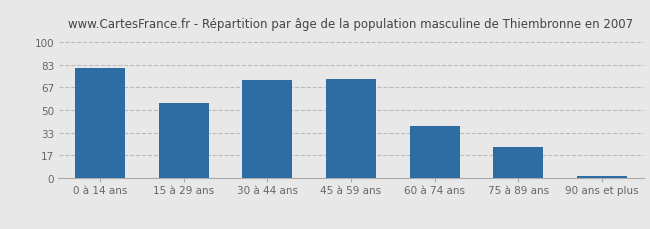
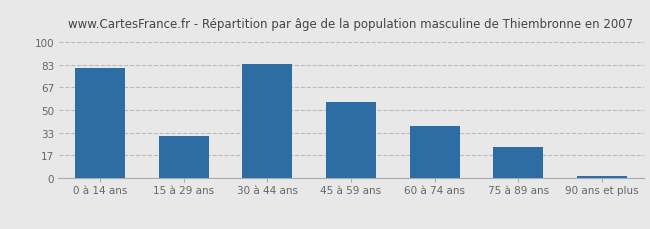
15 à 29 ans: 55 -> 31
30 à 44 ans: 72 -> 84
45 à 59 ans: 73 -> 56
